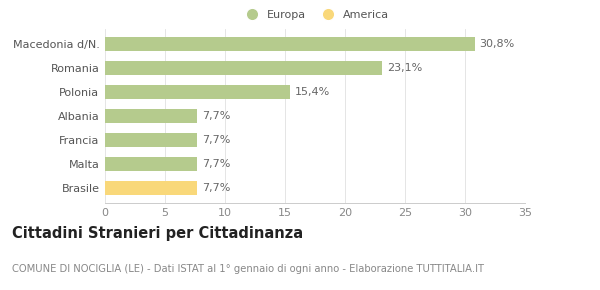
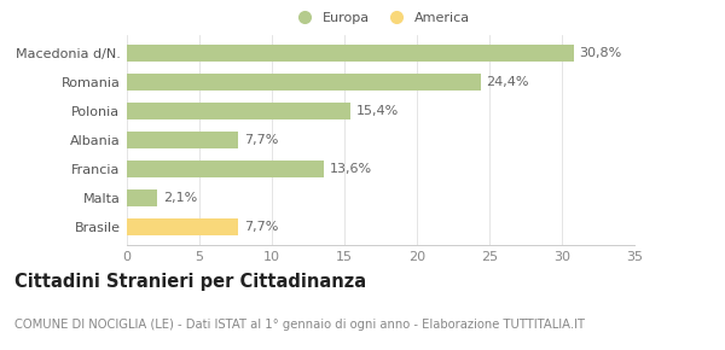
Romania: 23,1% -> 24,4%
Francia: 7,7% -> 13,6%
Malta: 7,7% -> 2,1%
